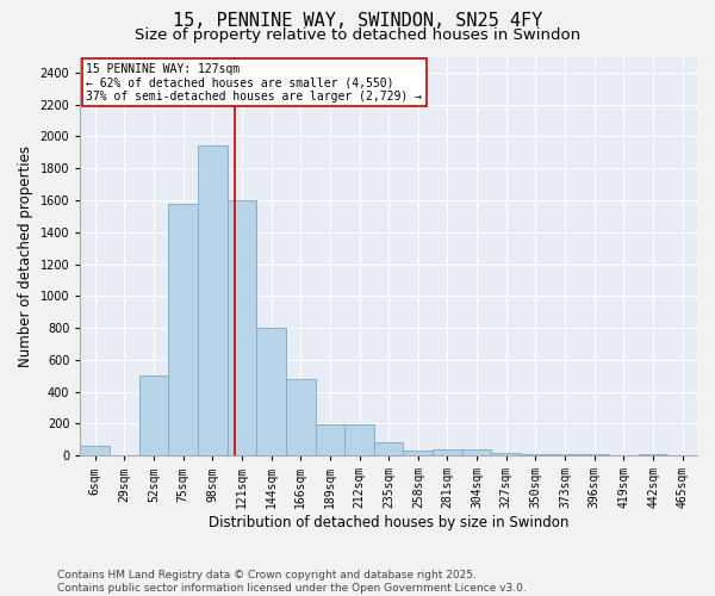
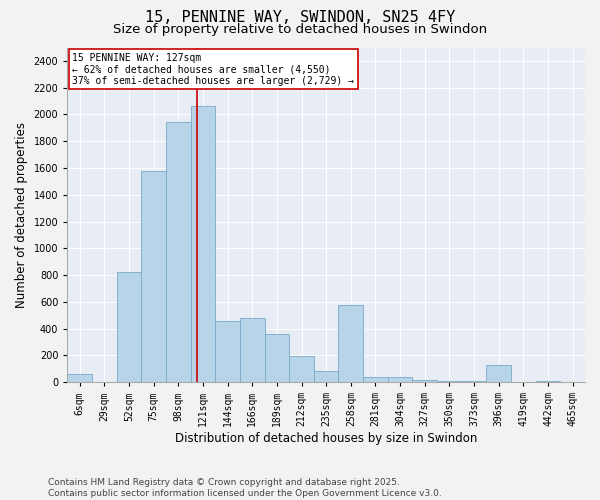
52sqm: 500 -> 820
121sqm: 1600 -> 2060
144sqm: 800 -> 460
189sqm: 200 -> 360
258sqm: 30 -> 580
396sqm: 0 -> 130
